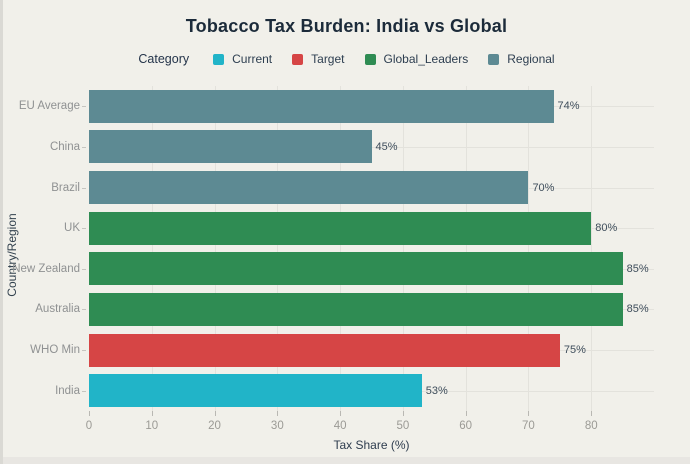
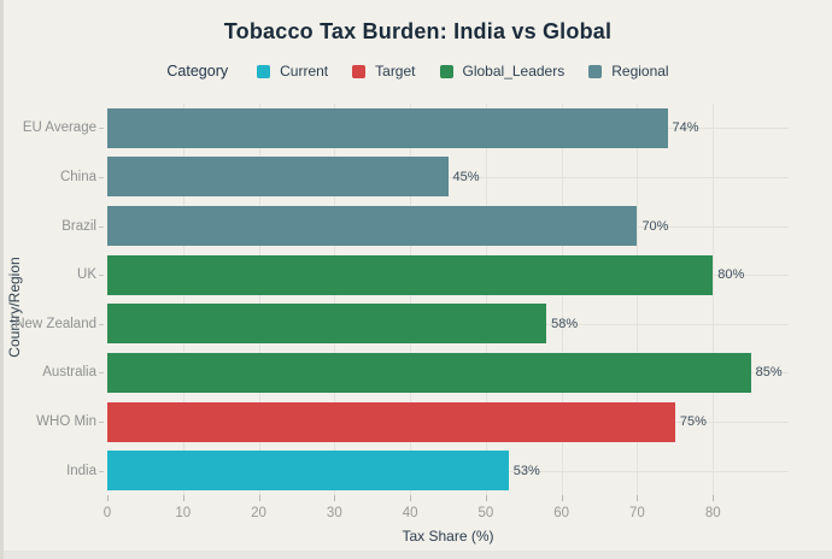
New Zealand: 85% -> 58%
